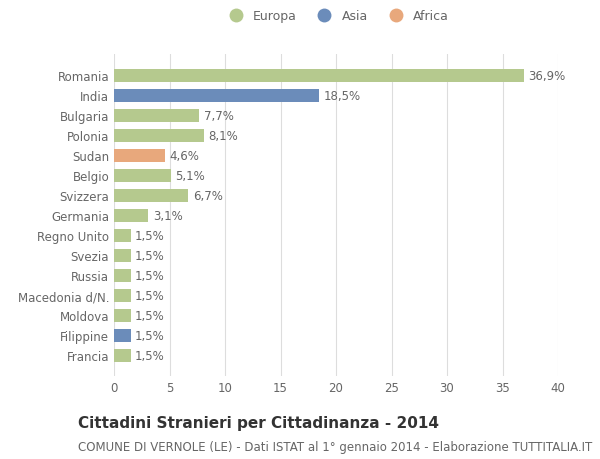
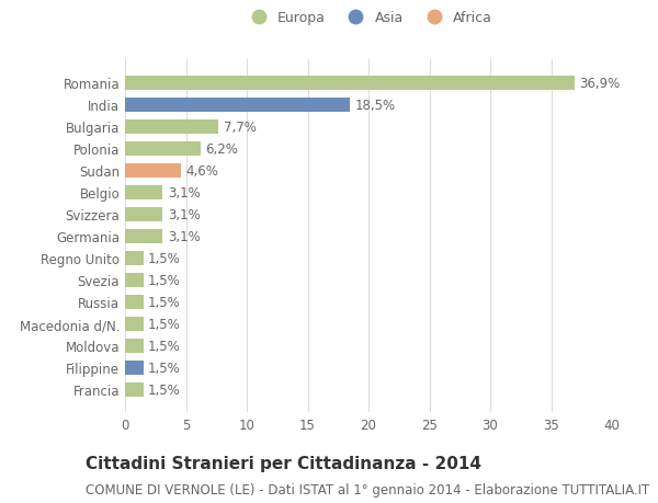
Polonia: 8,1% -> 6,2%
Belgio: 5,1% -> 3,1%
Svizzera: 6,7% -> 3,1%
